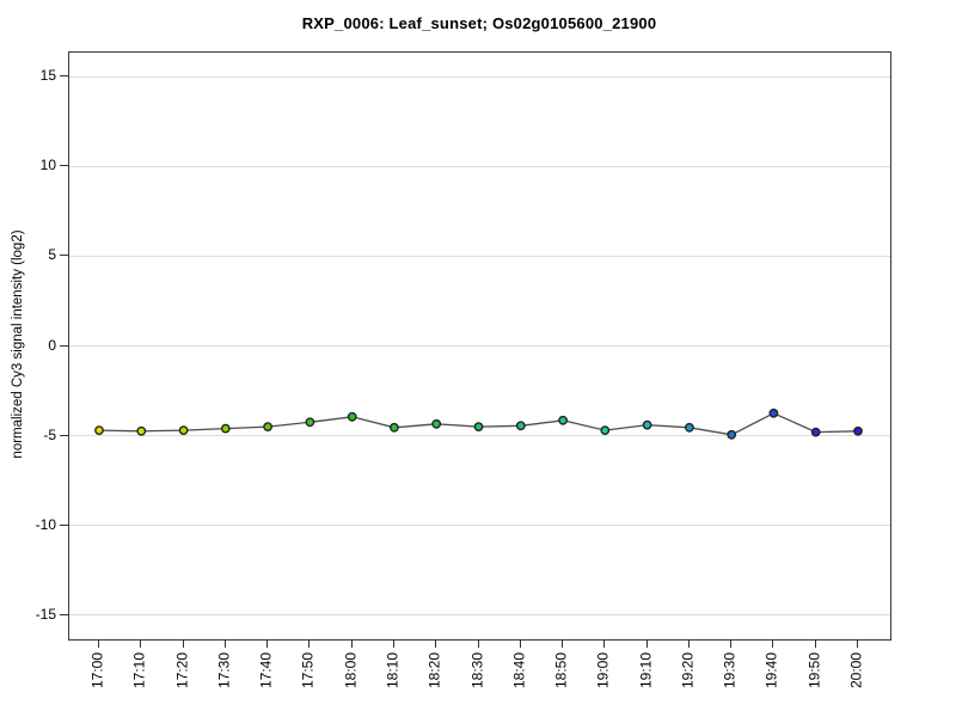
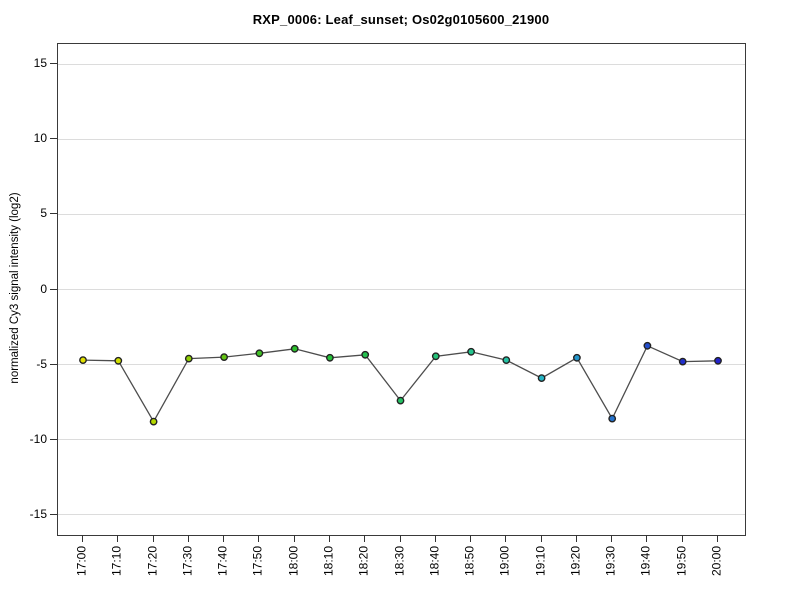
17:20: -4.7 -> -8.8
18:30: -4.5 -> -7.4
19:10: -4.4 -> -5.9
19:30: -5.0 -> -8.6
